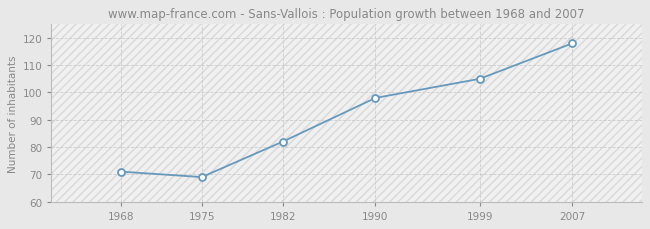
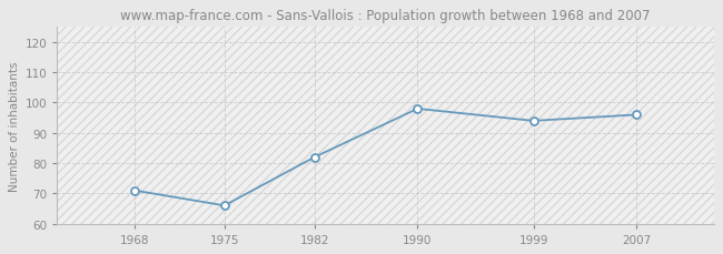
1975: 69 -> 66
1999: 105 -> 94
2007: 118 -> 96
